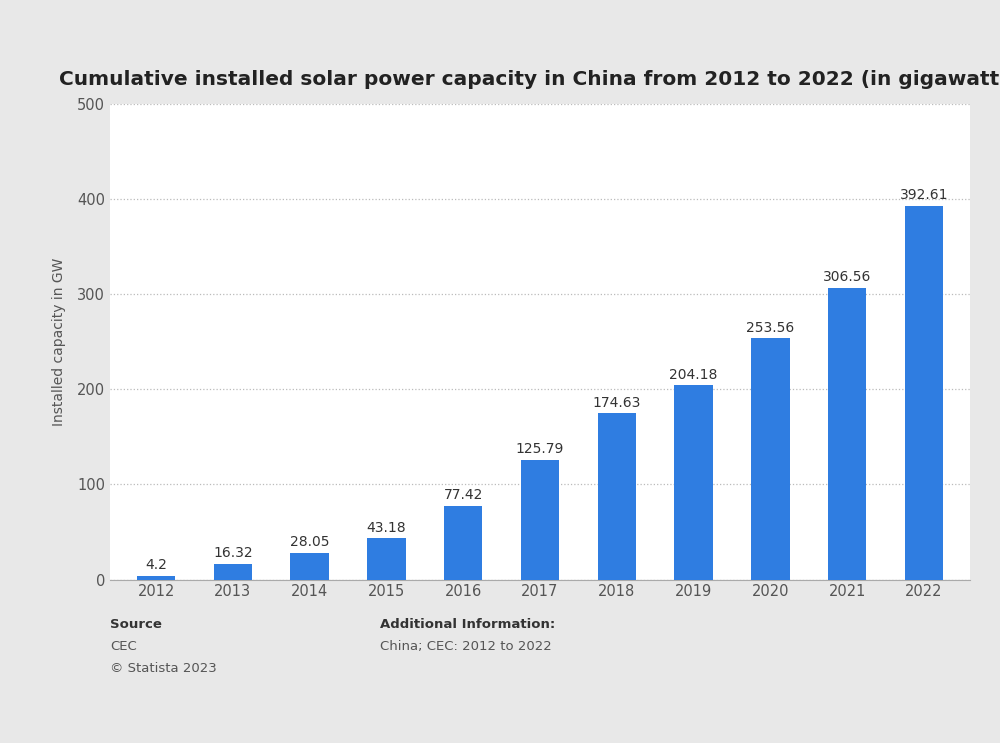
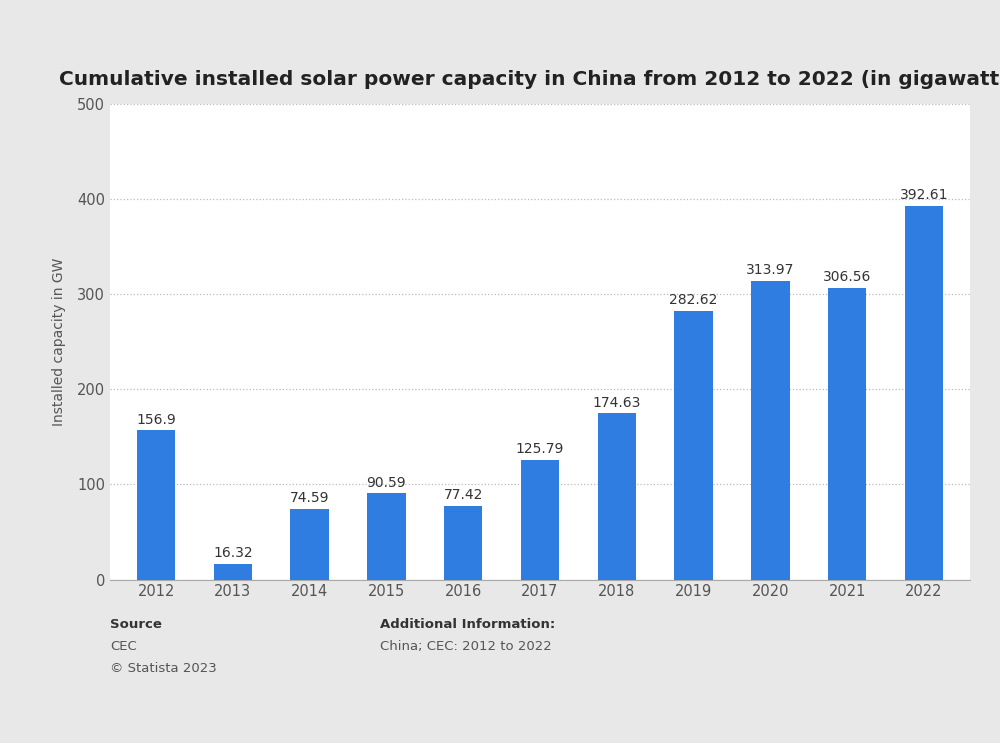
2012: 4.2 -> 156.9
2014: 28.05 -> 74.59
2015: 43.18 -> 90.59
2019: 204.18 -> 282.62
2020: 253.56 -> 313.97
